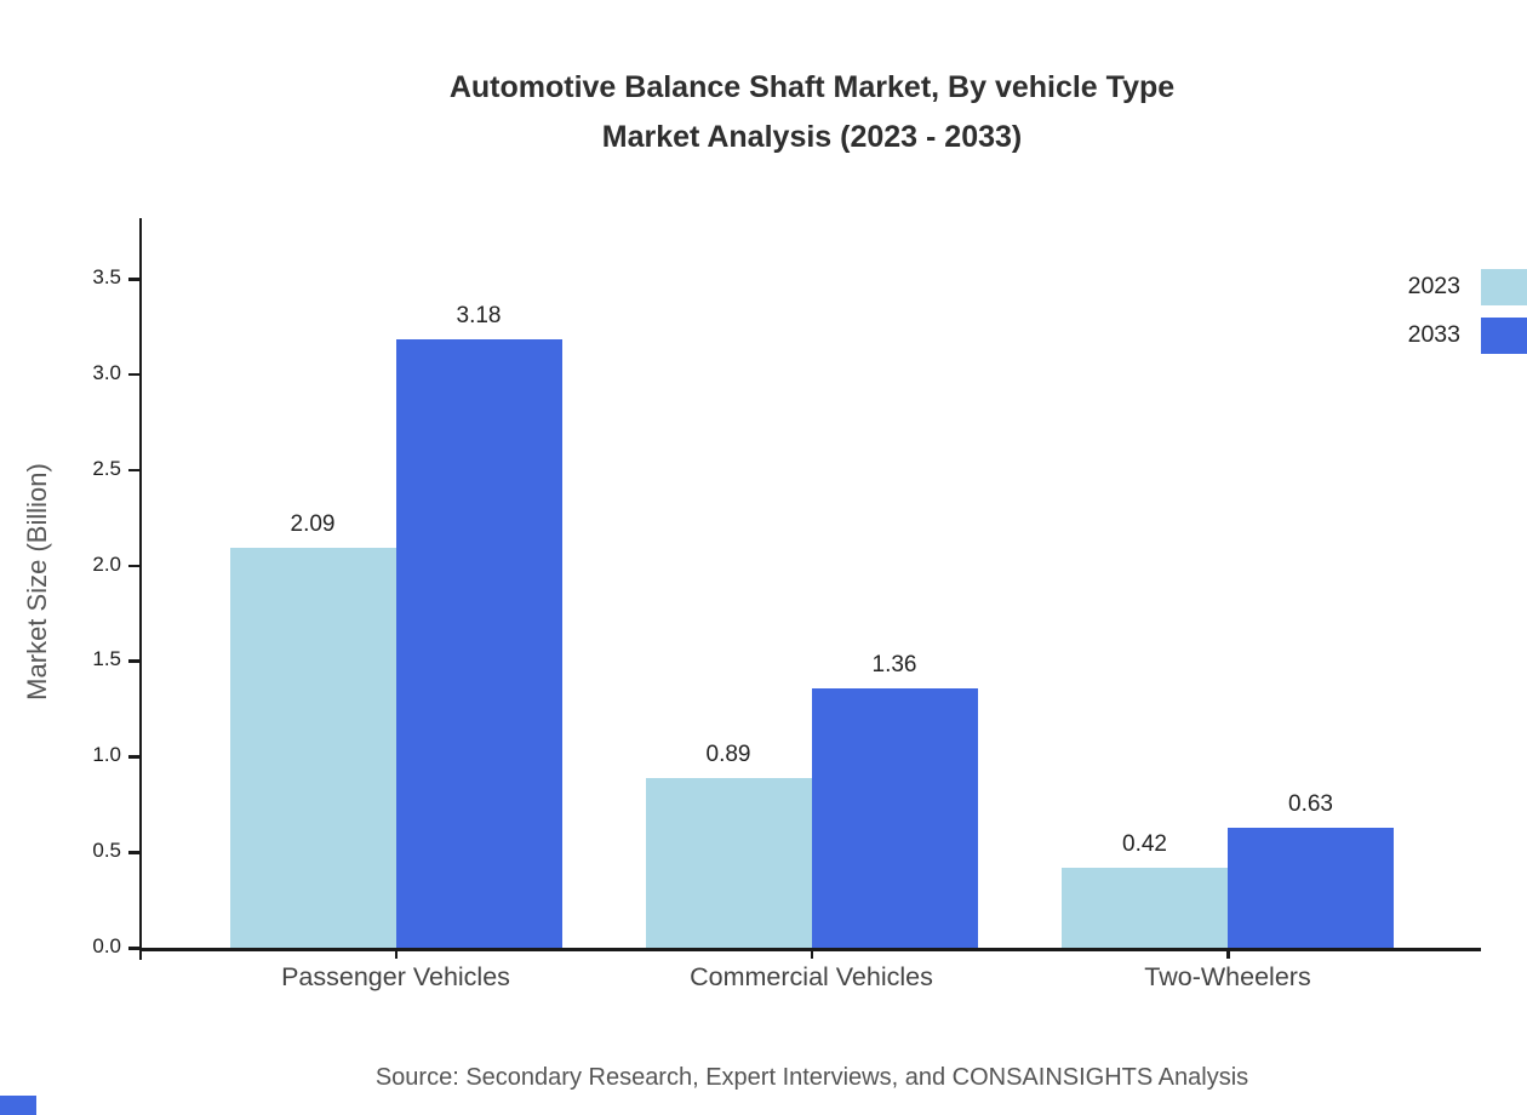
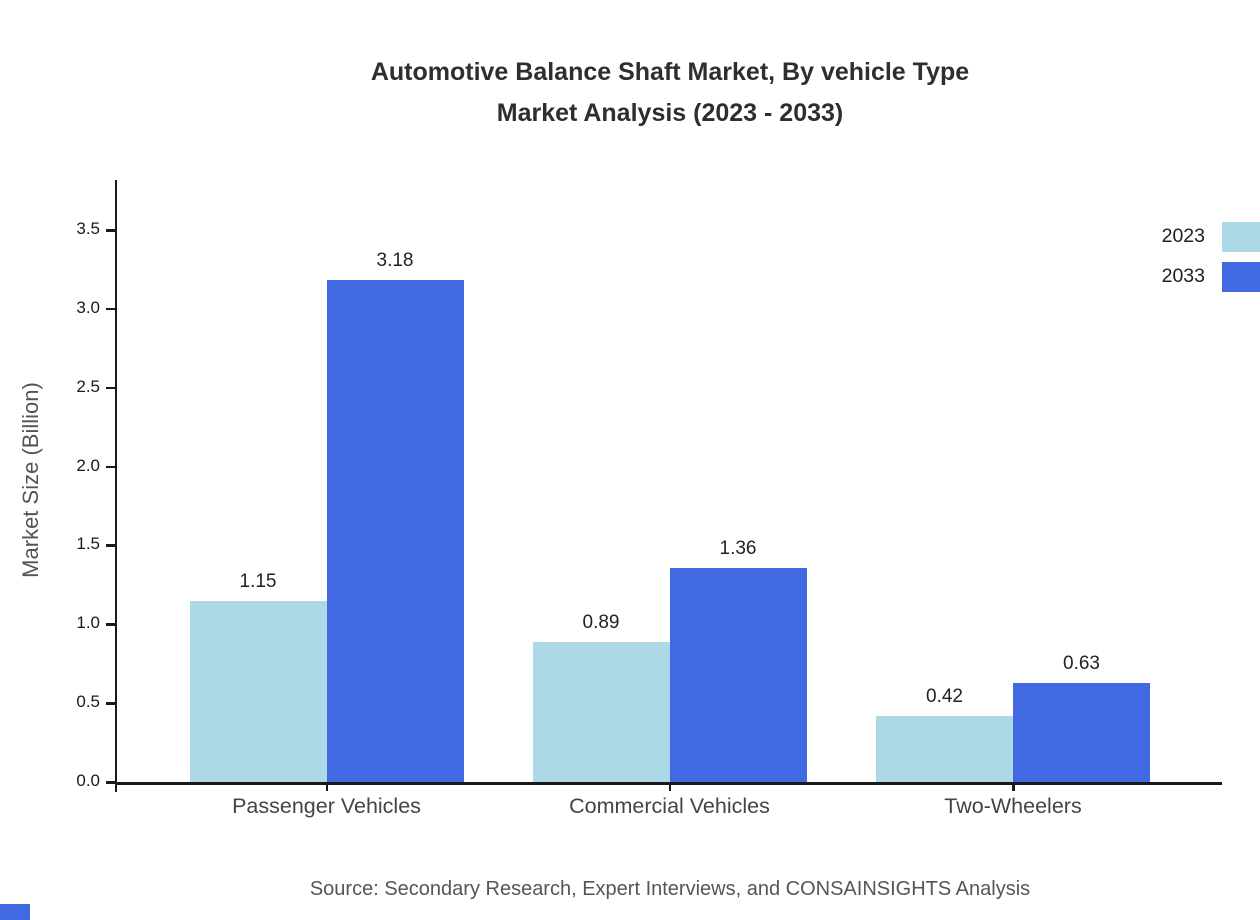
2023/Passenger Vehicles: 2.09 -> 1.15
